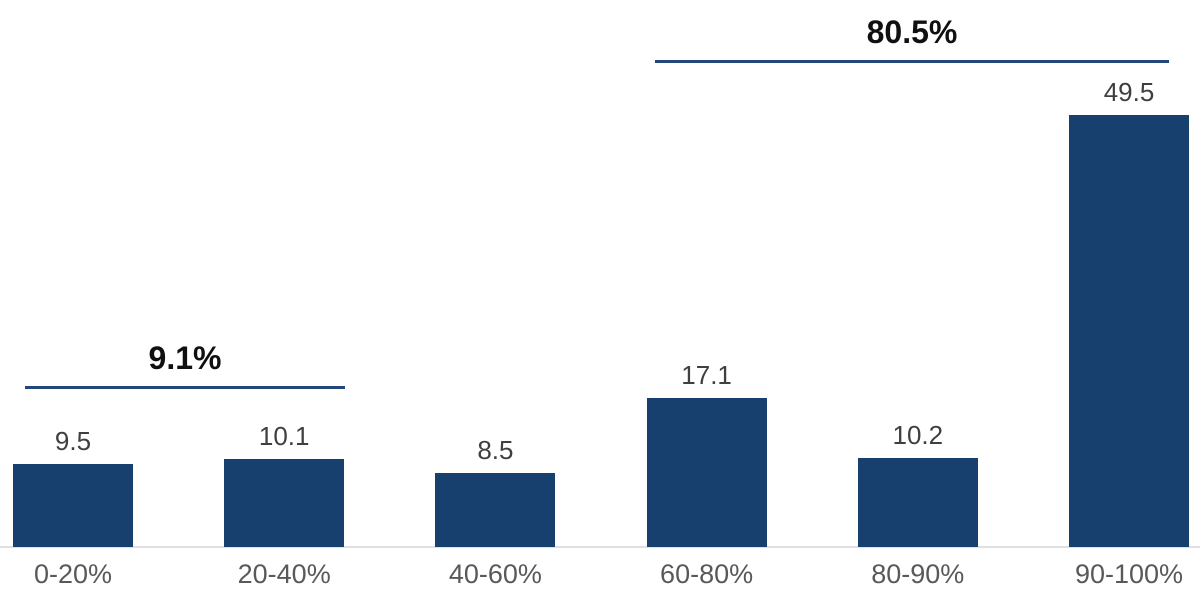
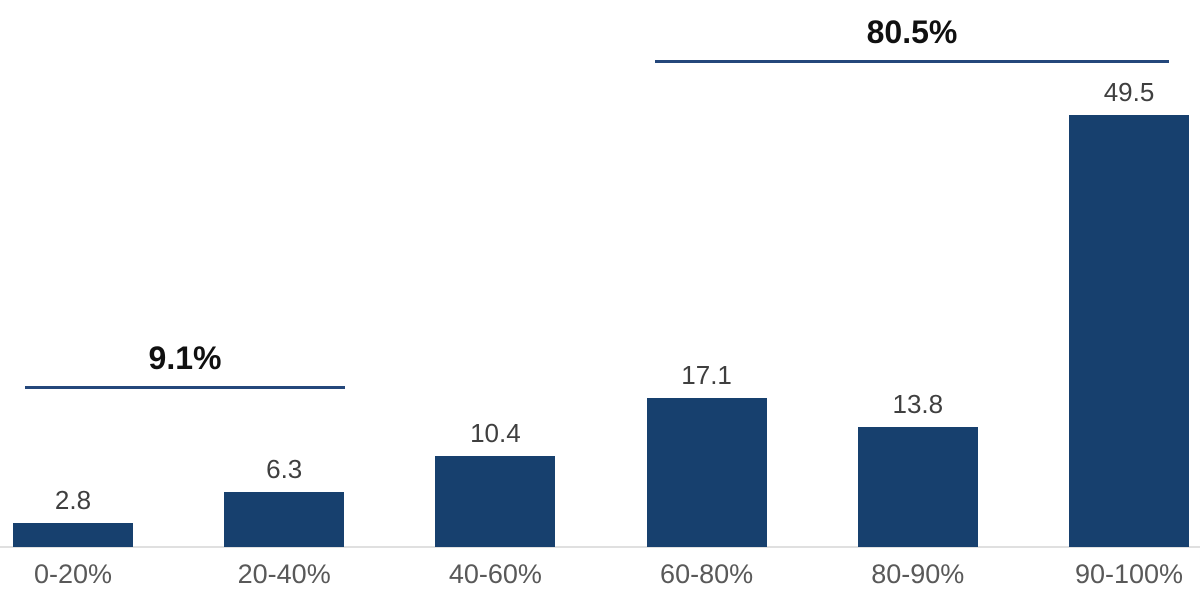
0-20%: 9.5 -> 2.8
20-40%: 10.1 -> 6.3
40-60%: 8.5 -> 10.4
80-90%: 10.2 -> 13.8
